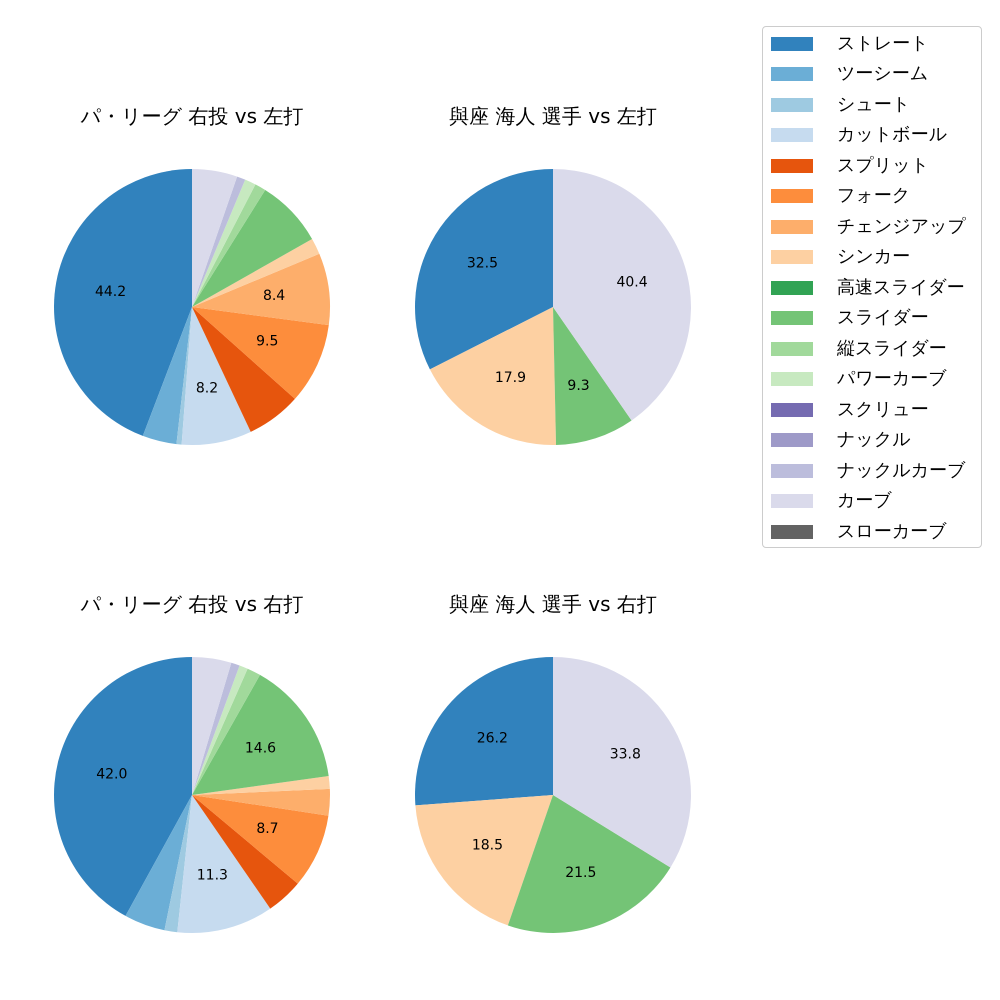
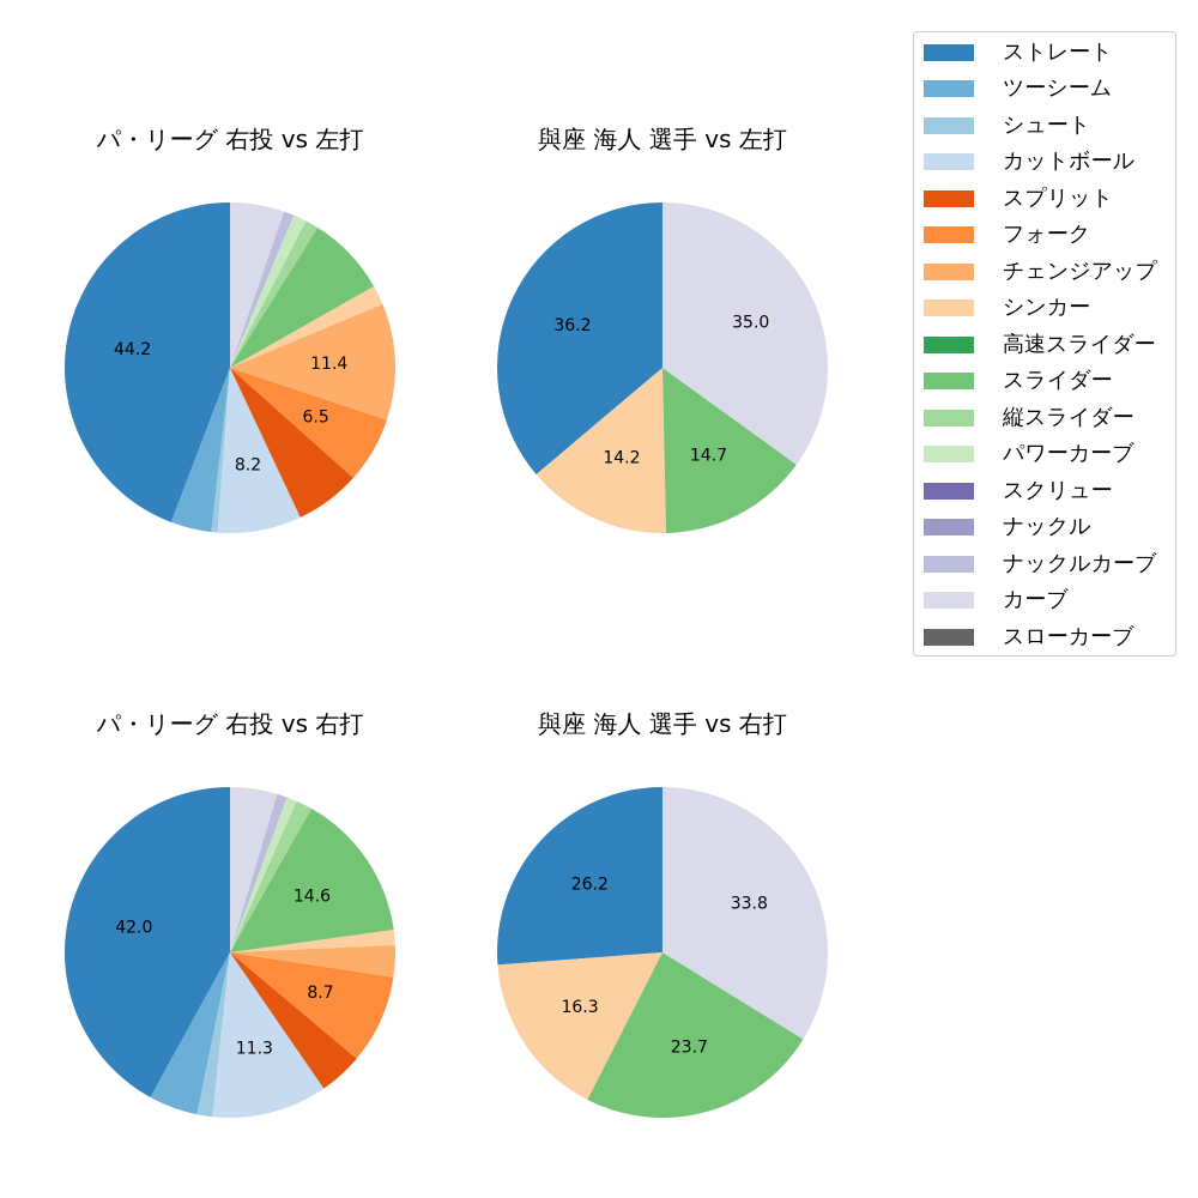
パ・リーグ 右投 vs 左打/フォーク: 9.5 -> 6.5
パ・リーグ 右投 vs 左打/チェンジアップ: 8.4 -> 11.4
與座 海人 選手 vs 左打/ストレート: 32.5 -> 36.2
與座 海人 選手 vs 左打/シンカー: 17.9 -> 14.2
與座 海人 選手 vs 左打/スライダー: 9.3 -> 14.7
與座 海人 選手 vs 左打/カーブ: 40.4 -> 35.0
與座 海人 選手 vs 右打/シンカー: 18.5 -> 16.3
與座 海人 選手 vs 右打/スライダー: 21.5 -> 23.7
